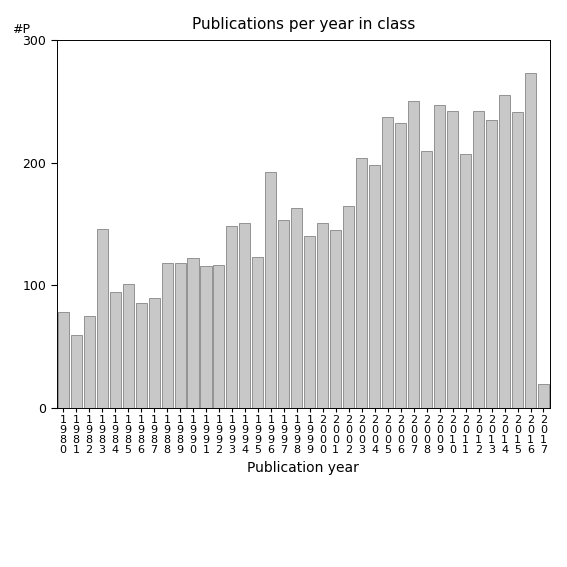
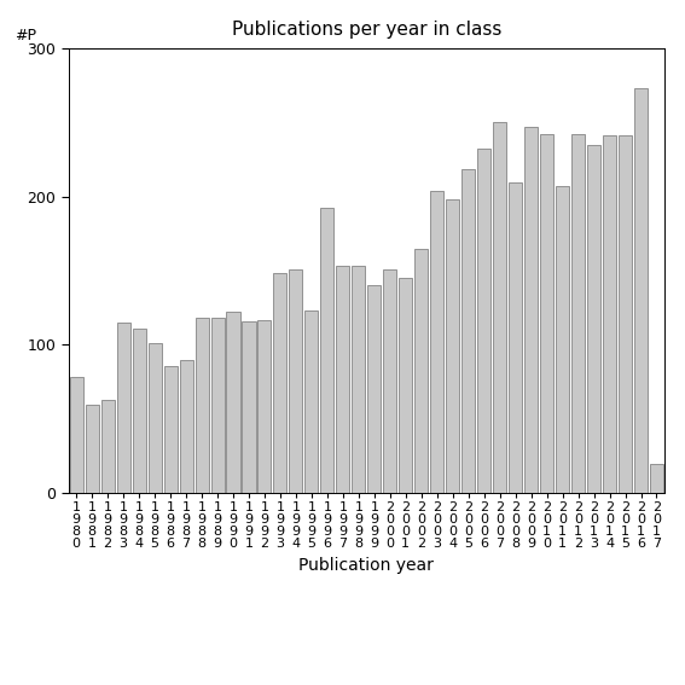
1 9 8 2: 75 -> 63
1 9 8 3: 146 -> 115
1 9 8 4: 95 -> 111
1 9 9 8: 163 -> 153
2 0 0 5: 237 -> 218
2 0 1 4: 255 -> 241
